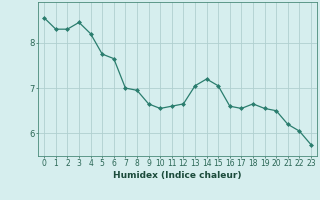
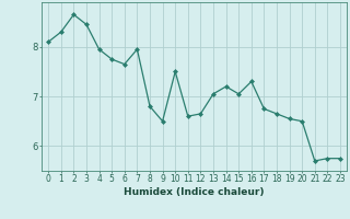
0: 8.55 -> 8.10
2: 8.30 -> 8.65
4: 8.20 -> 7.95
7: 7.00 -> 7.95
8: 6.95 -> 6.80
9: 6.65 -> 6.50
10: 6.55 -> 7.50
16: 6.60 -> 7.30
17: 6.55 -> 6.75
21: 6.20 -> 5.70
22: 6.05 -> 5.75
